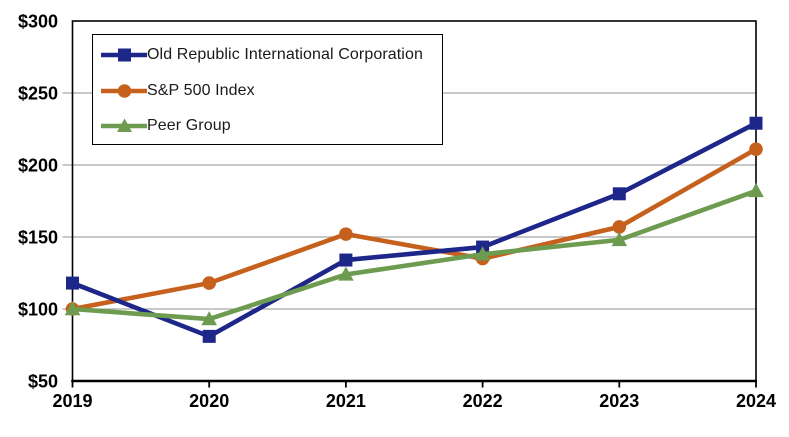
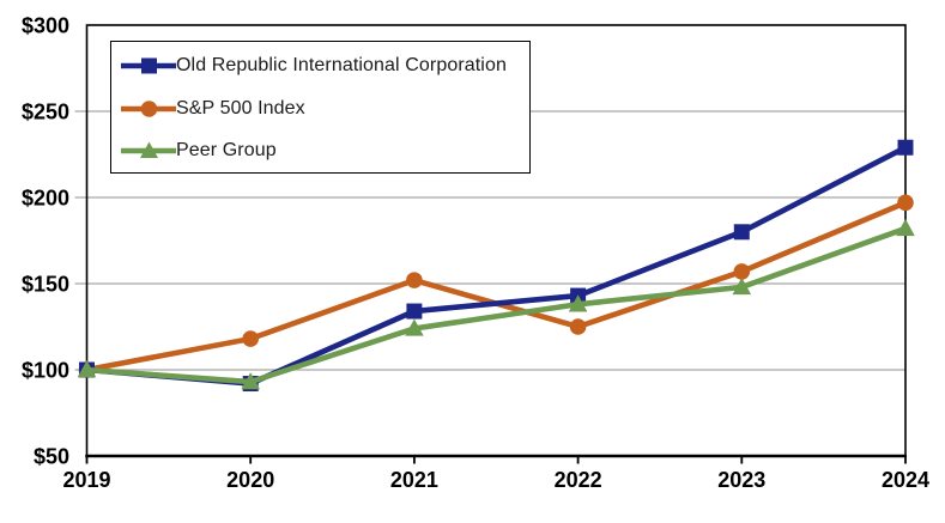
Old Republic International Corporation/2019: $118 -> $100
Old Republic International Corporation/2020: $81 -> $92
S&P 500 Index/2022: $135 -> $125
S&P 500 Index/2024: $211 -> $197
